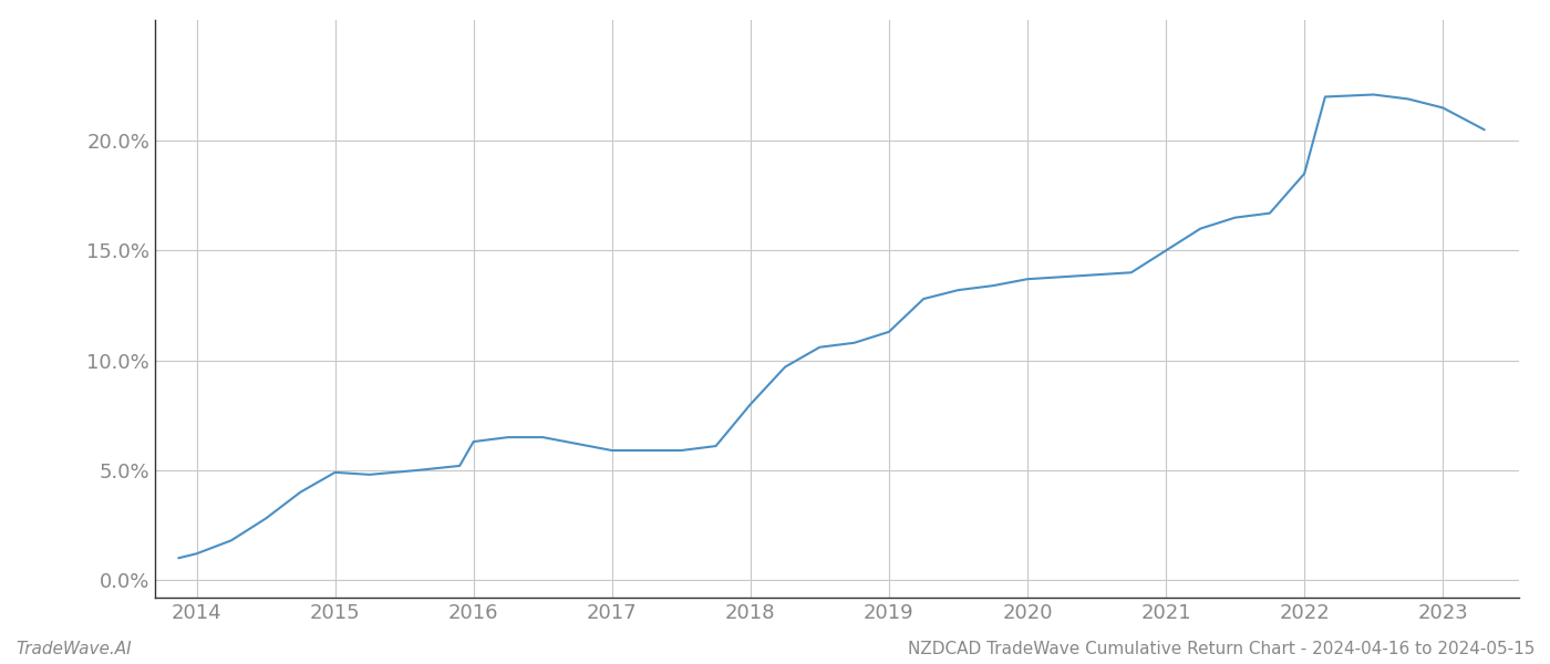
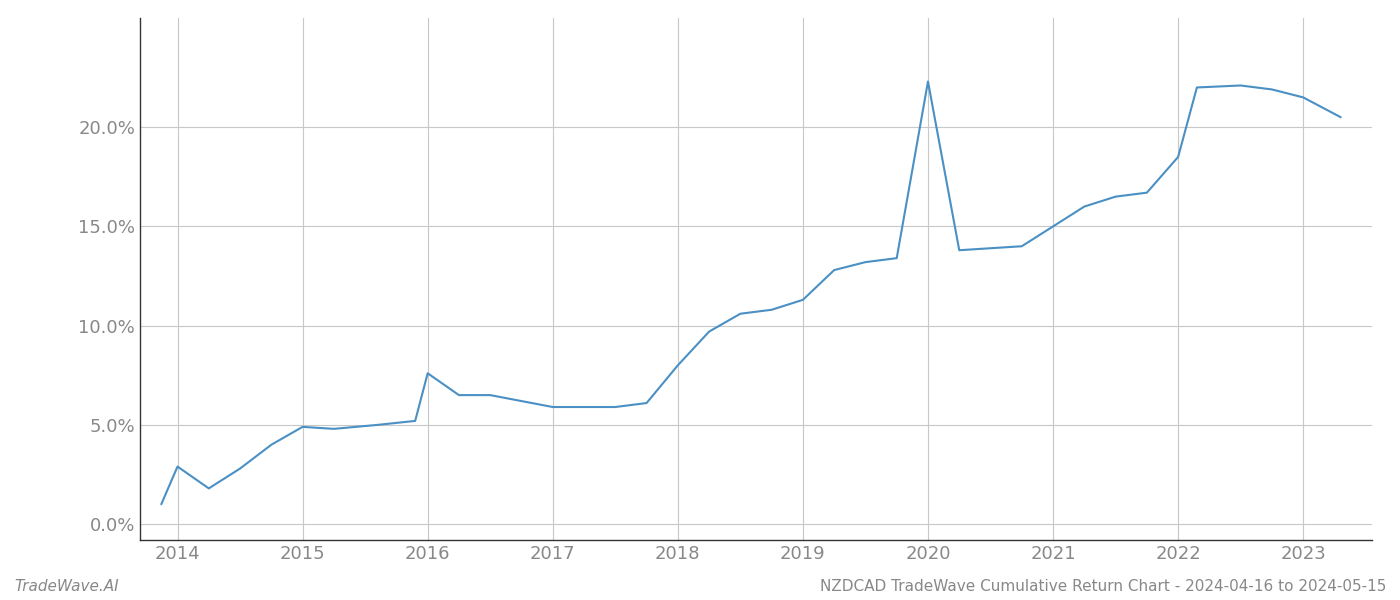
2014: 1.2% -> 2.9%
2016: 6.3% -> 7.6%
2020: 13.7% -> 22.3%
